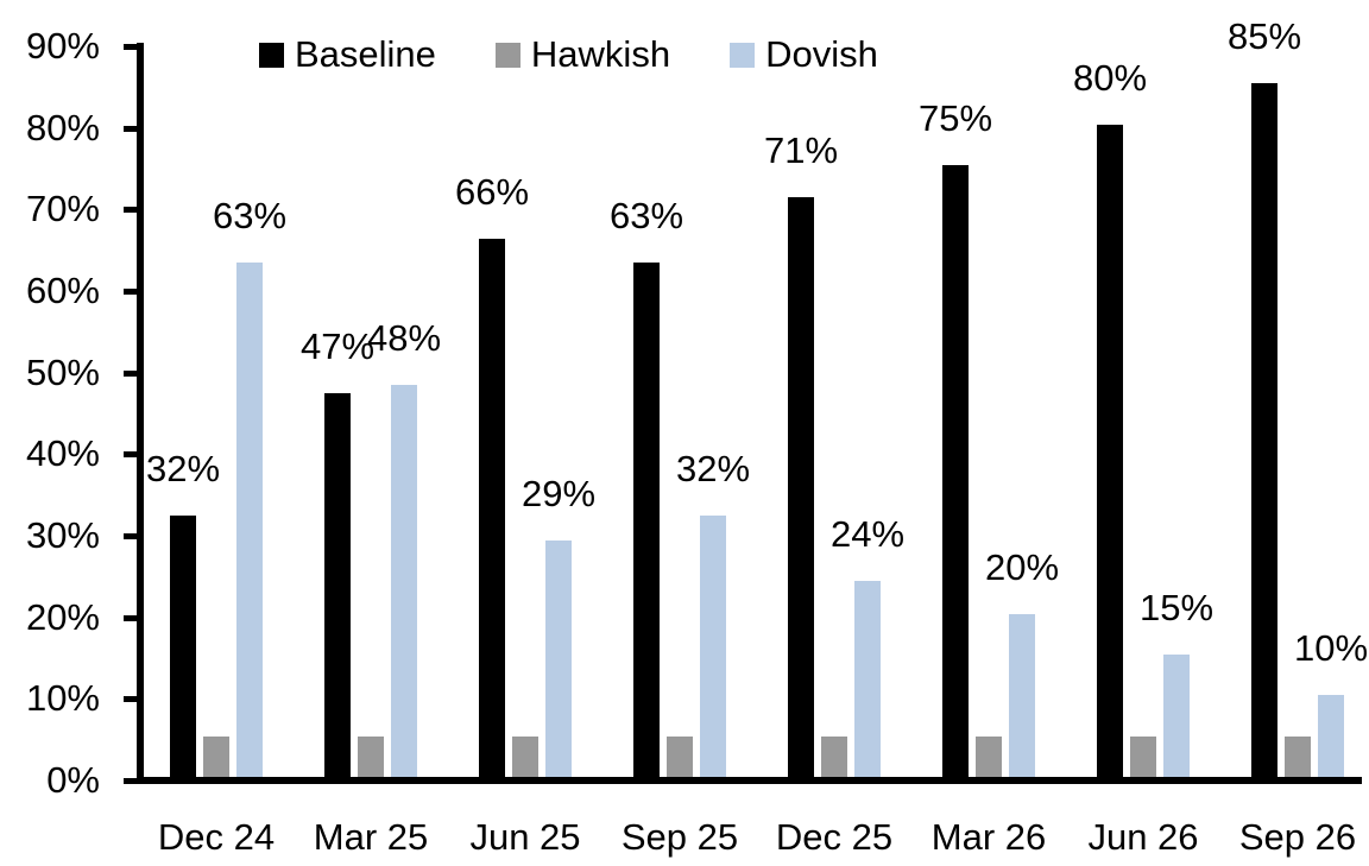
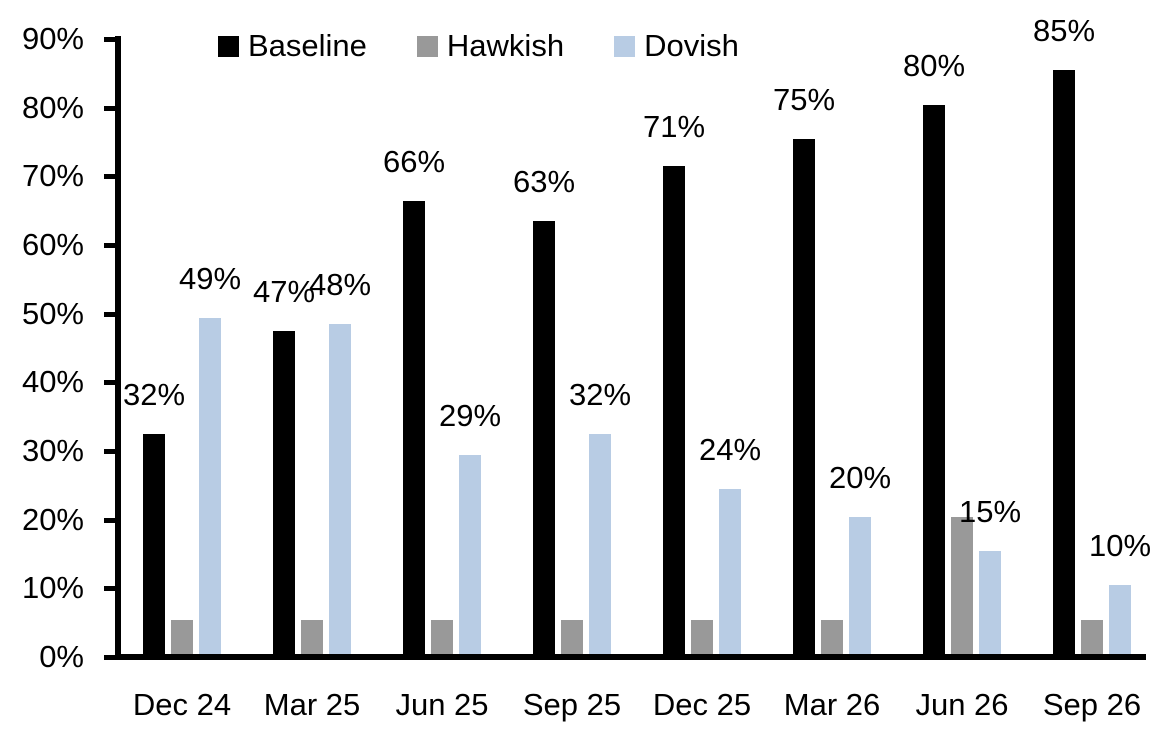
Dovish/Dec 24: 63% -> 49%
Hawkish/Jun 26: 5% -> 20%
